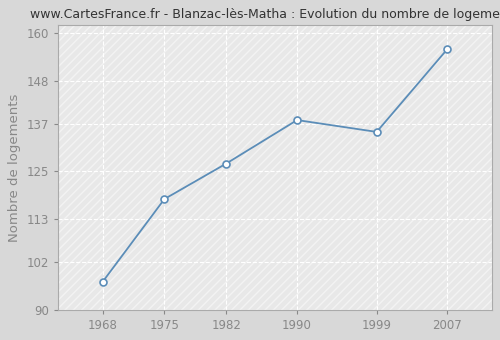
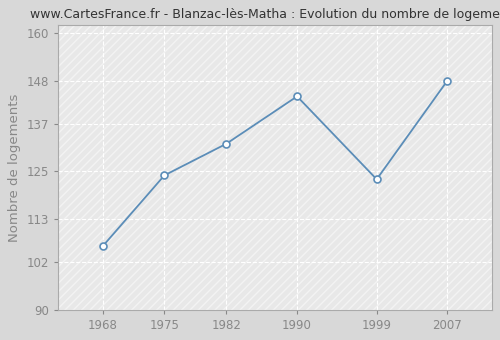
1968: 97 -> 106
1975: 118 -> 124
1982: 127 -> 132
1990: 138 -> 144
1999: 135 -> 123
2007: 156 -> 148
